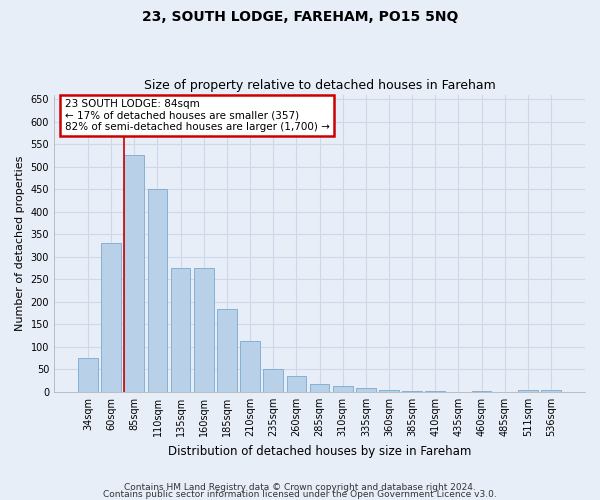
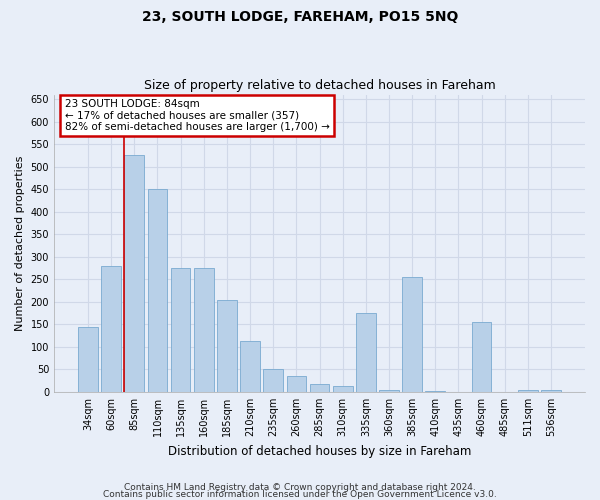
34sqm: 75 -> 145
60sqm: 330 -> 280
185sqm: 183 -> 205
335sqm: 8 -> 175
385sqm: 3 -> 255
460sqm: 3 -> 155
